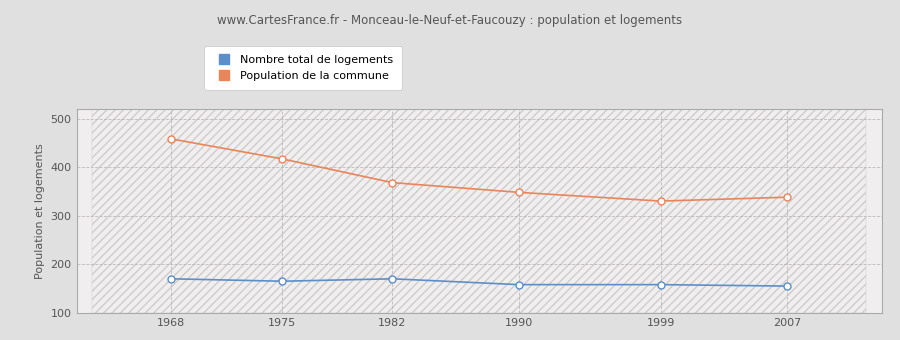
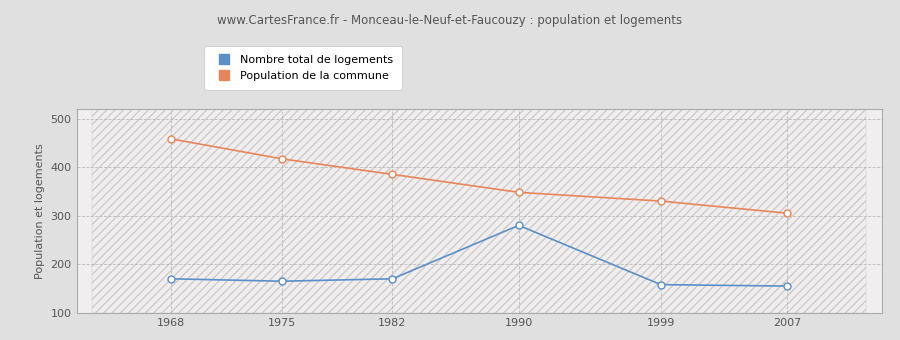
Population de la commune/1982: 368 -> 385
Nombre total de logements/1990: 158 -> 280
Population de la commune/2007: 338 -> 305
